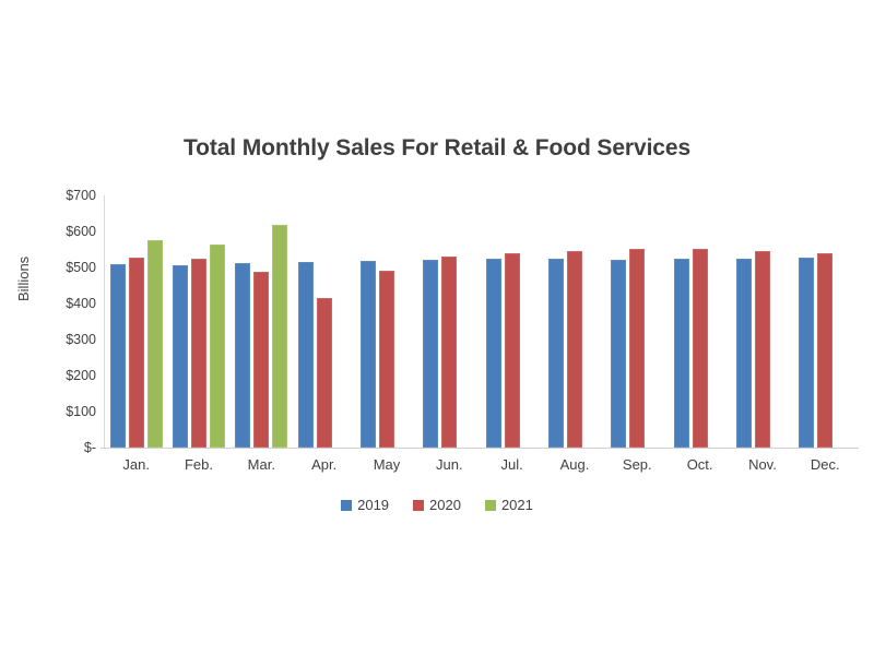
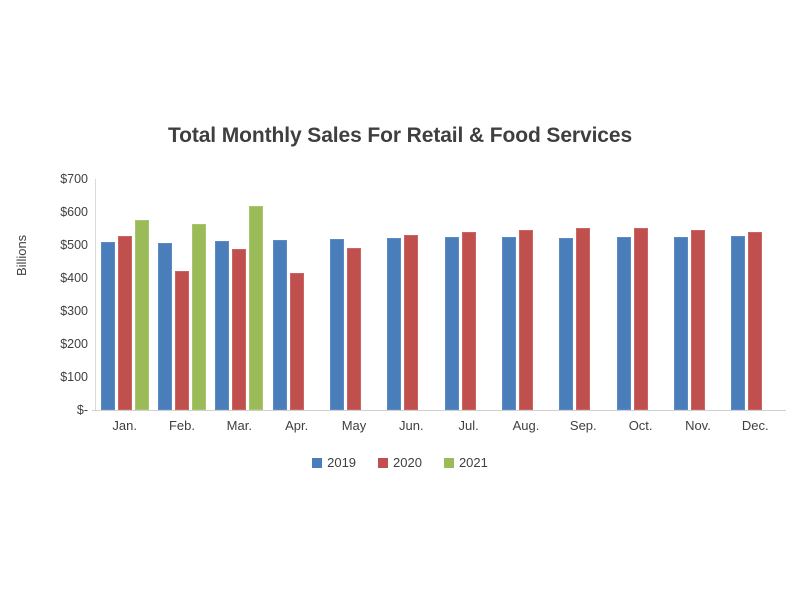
2020/Feb.: $520 -> $420
